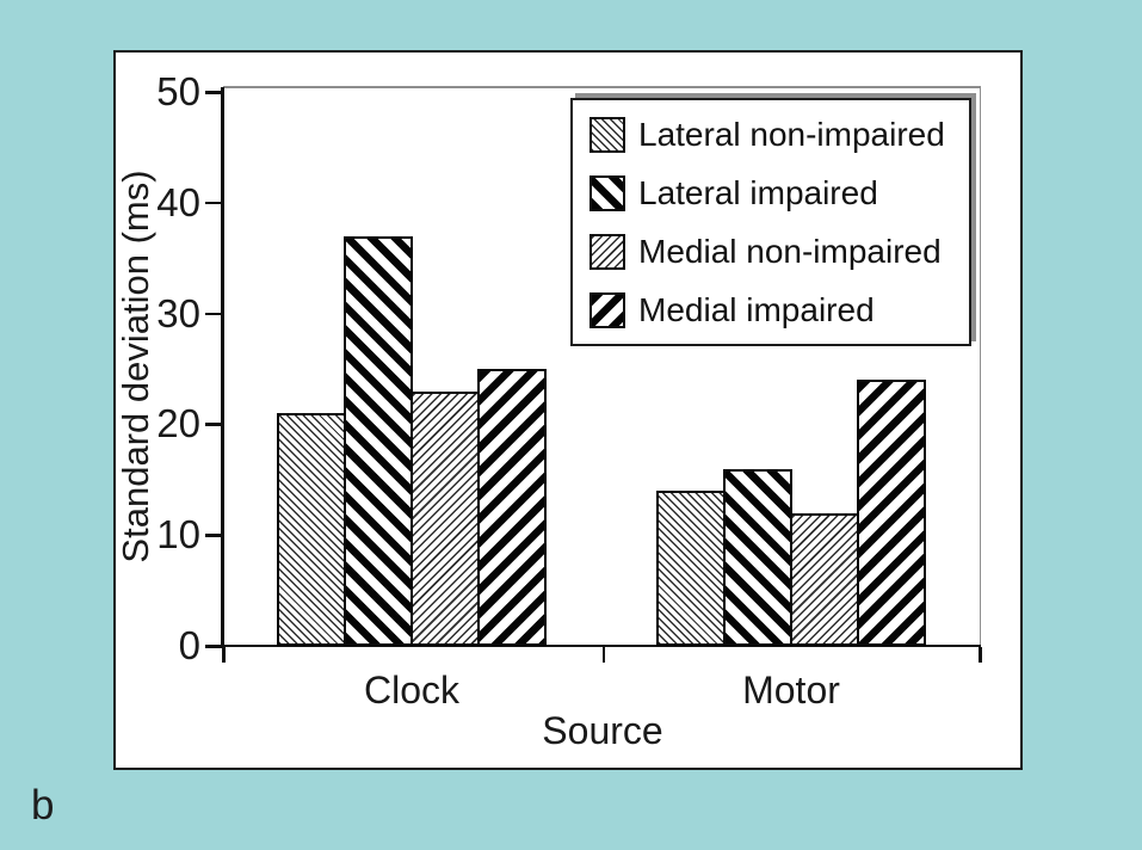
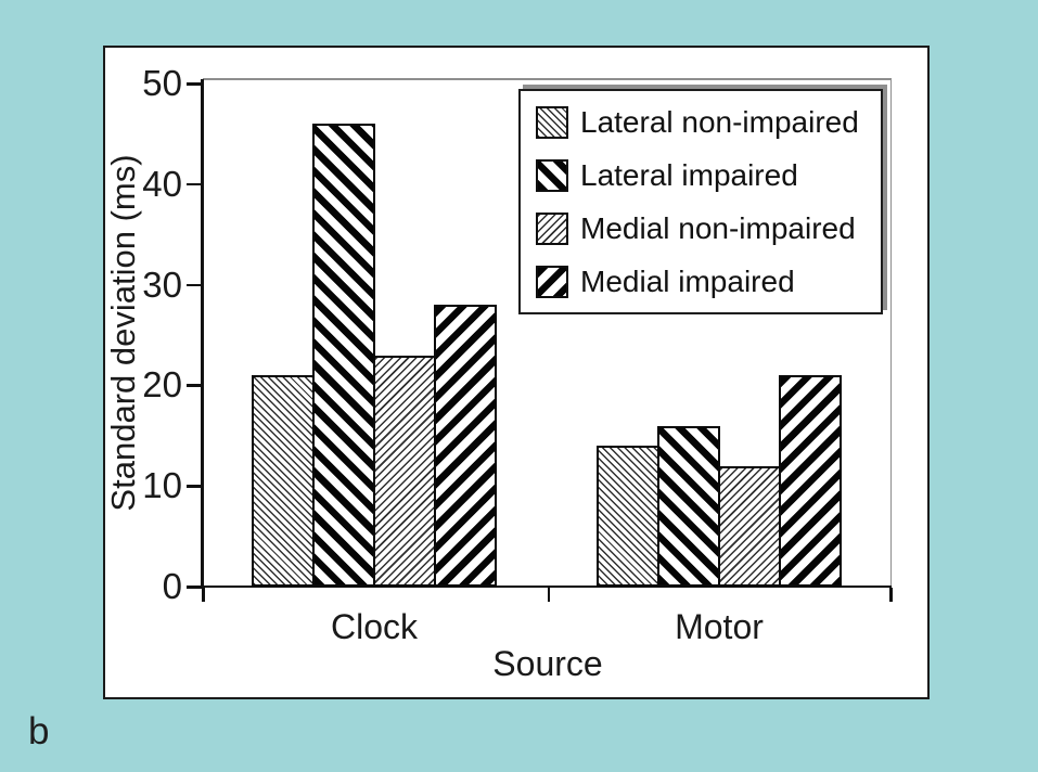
Lateral impaired/Clock: 37 -> 46
Medial impaired/Clock: 25 -> 28
Medial impaired/Motor: 24 -> 21
